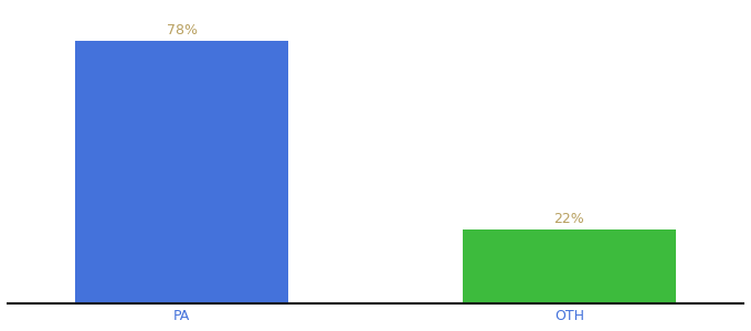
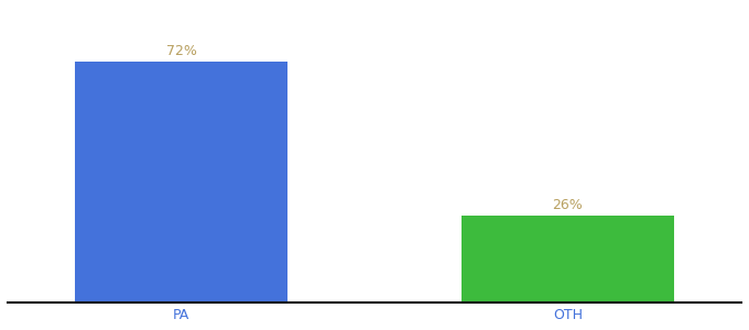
PA: 78% -> 72%
OTH: 22% -> 26%
